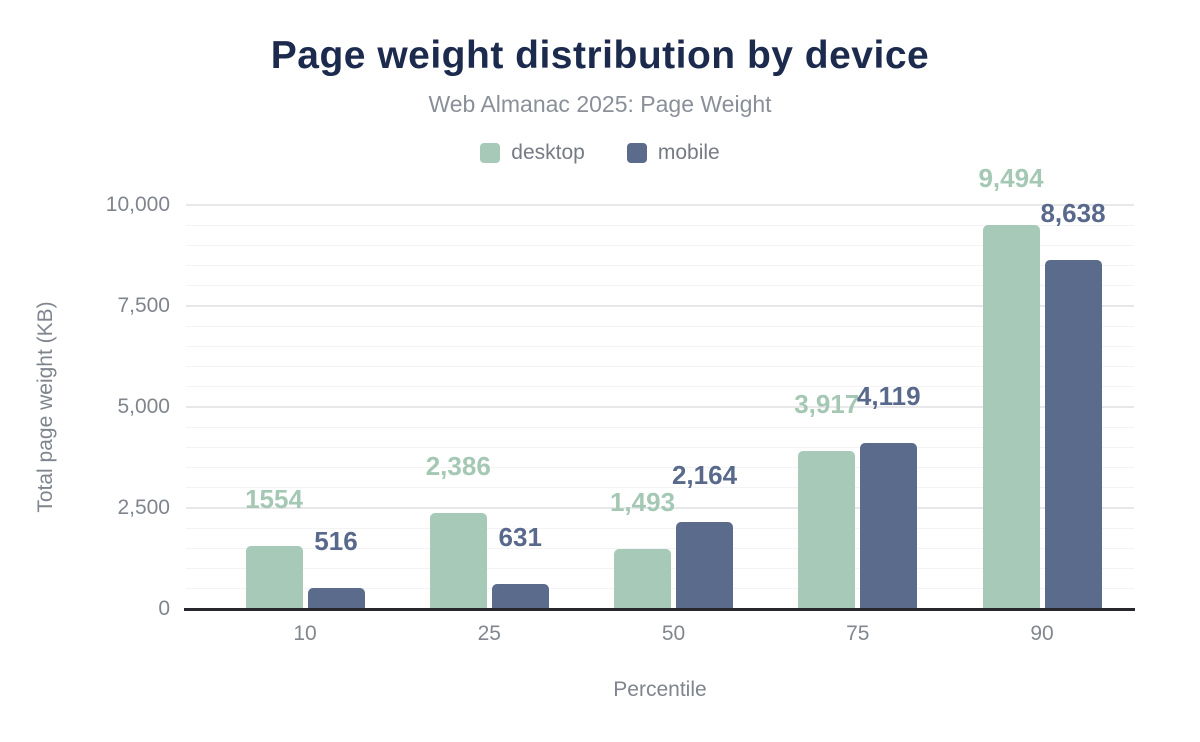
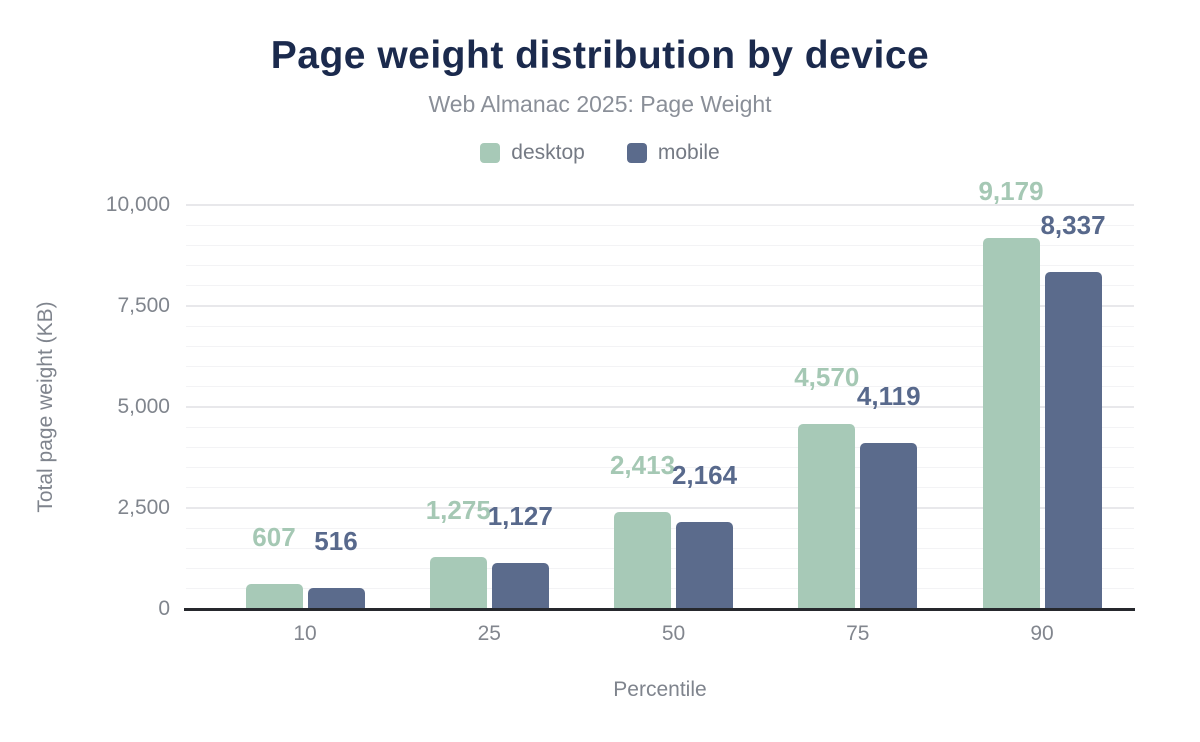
desktop/10: 1554 -> 607
desktop/25: 2,386 -> 1,275
mobile/25: 631 -> 1,127
desktop/50: 1,493 -> 2,413
desktop/75: 3,917 -> 4,570
desktop/90: 9,494 -> 9,179
mobile/90: 8,638 -> 8,337
